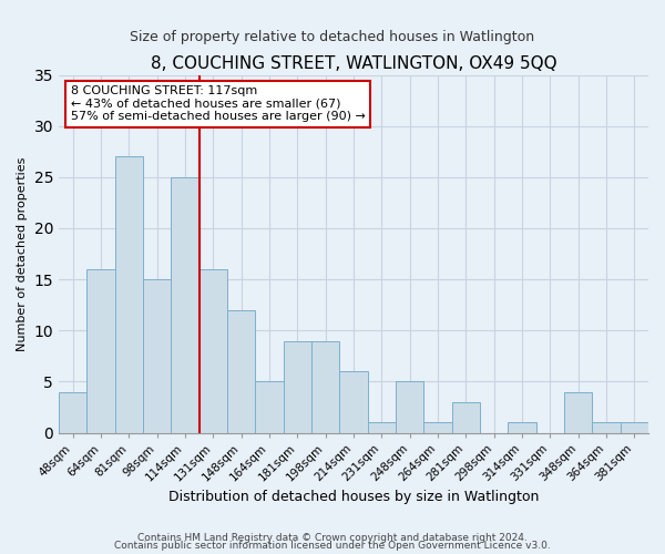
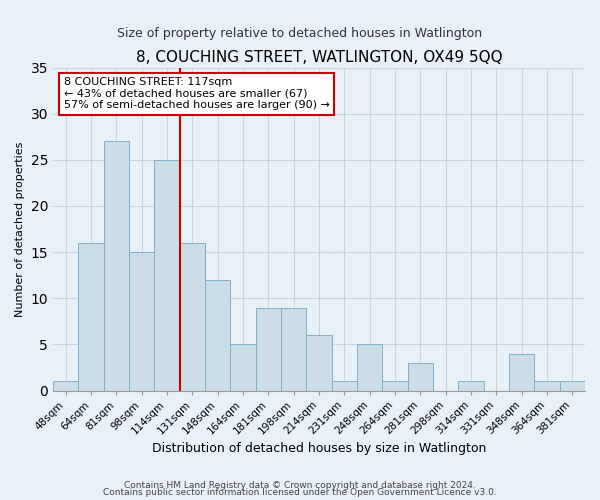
48sqm: 4 -> 1
